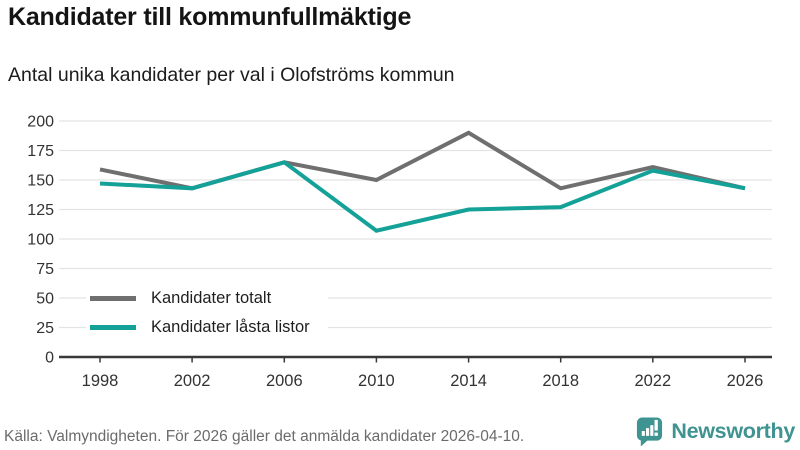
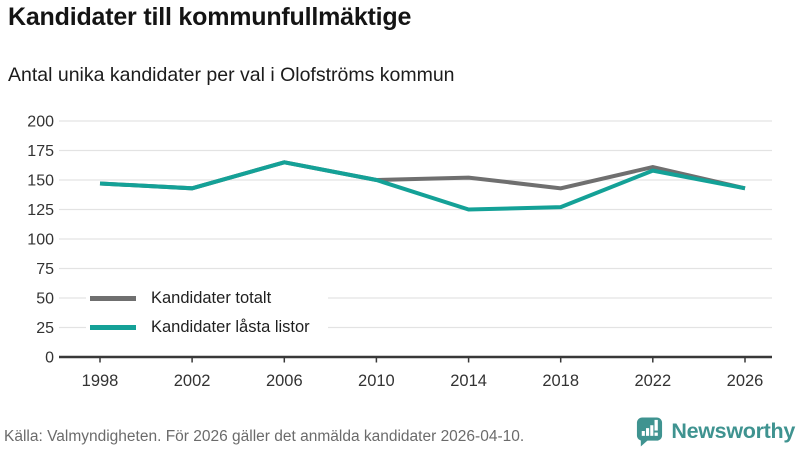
Kandidater totalt/1998: 159 -> 147
Kandidater låsta listor/2010: 107 -> 150
Kandidater totalt/2014: 190 -> 152
